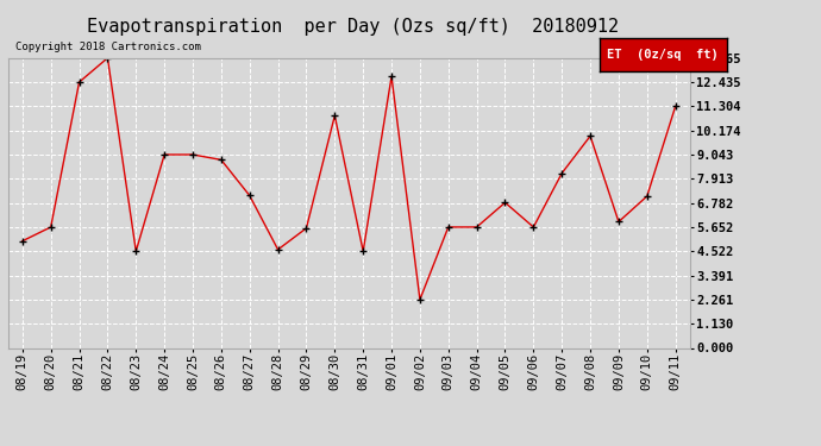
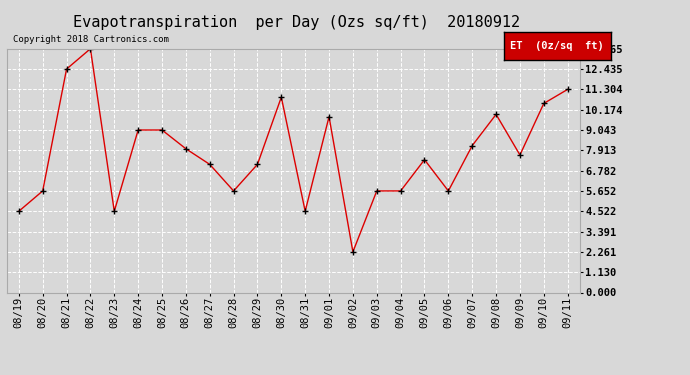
08/19: 5.0 -> 4.5
08/26: 8.8 -> 8.0
08/28: 4.6 -> 5.7
08/29: 5.6 -> 7.1
09/01: 12.7 -> 9.8
09/05: 6.8 -> 7.4
09/09: 5.9 -> 7.7
09/10: 7.1 -> 10.5
